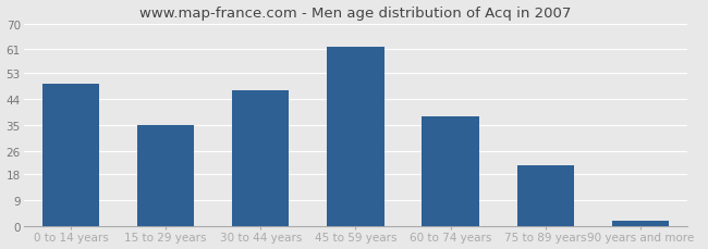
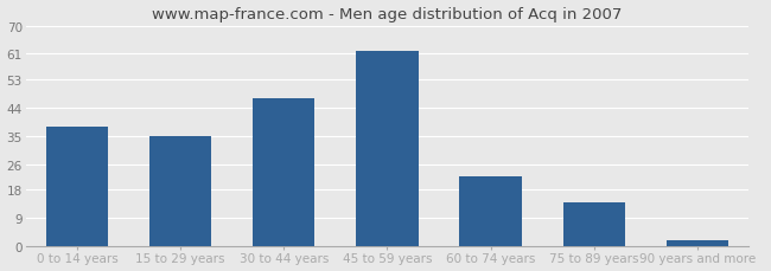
0 to 14 years: 49 -> 38
60 to 74 years: 38 -> 22
75 to 89 years: 21 -> 14
